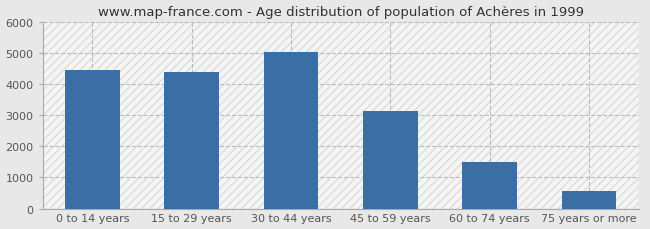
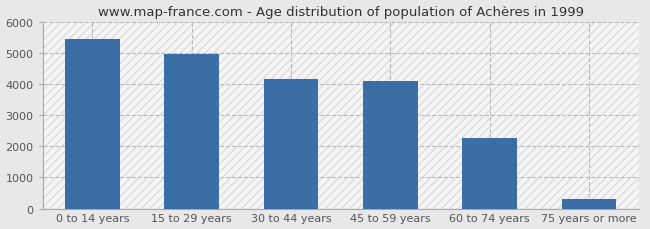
0 to 14 years: 4450 -> 5450
15 to 29 years: 4380 -> 4950
30 to 44 years: 5020 -> 4150
45 to 59 years: 3120 -> 4100
60 to 74 years: 1490 -> 2250
75 years or more: 560 -> 300
